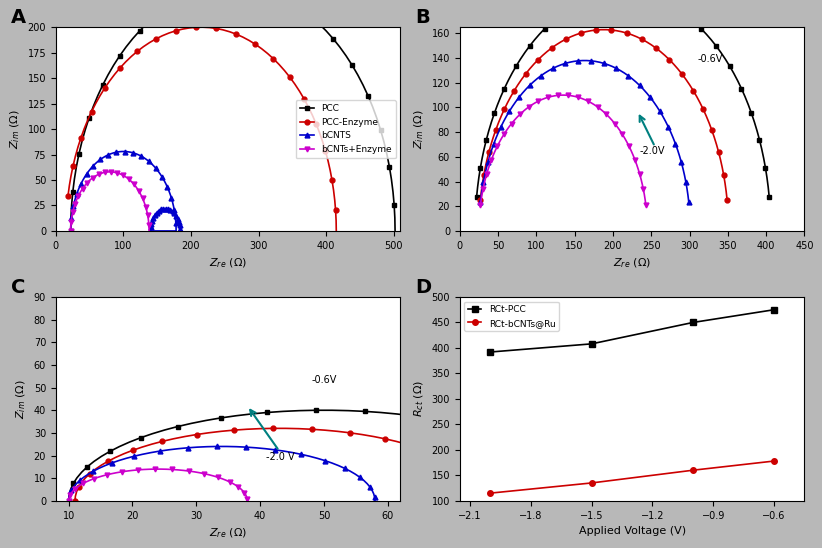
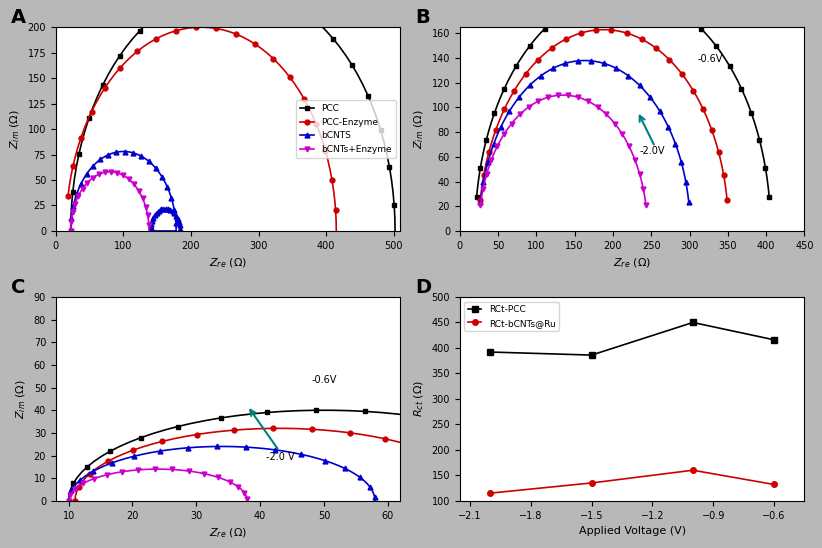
RCt-PCC/−1.5: 408 -> 386
RCt-PCC/−0.6: 475 -> 416
RCt-bCNTs@Ru/−0.6: 178 -> 132
